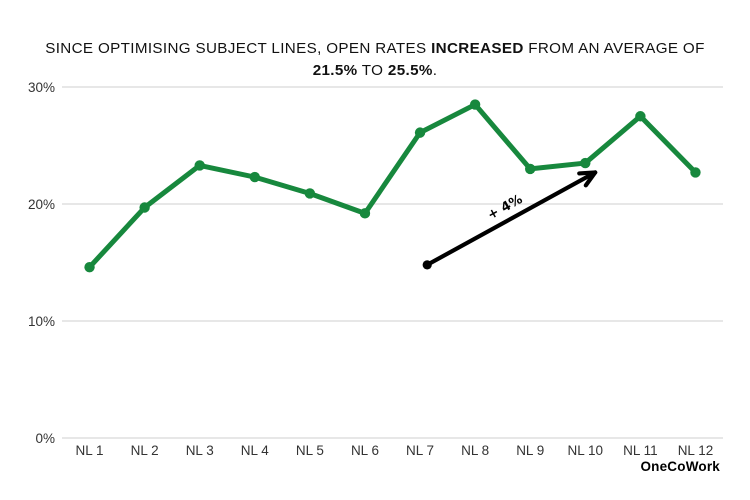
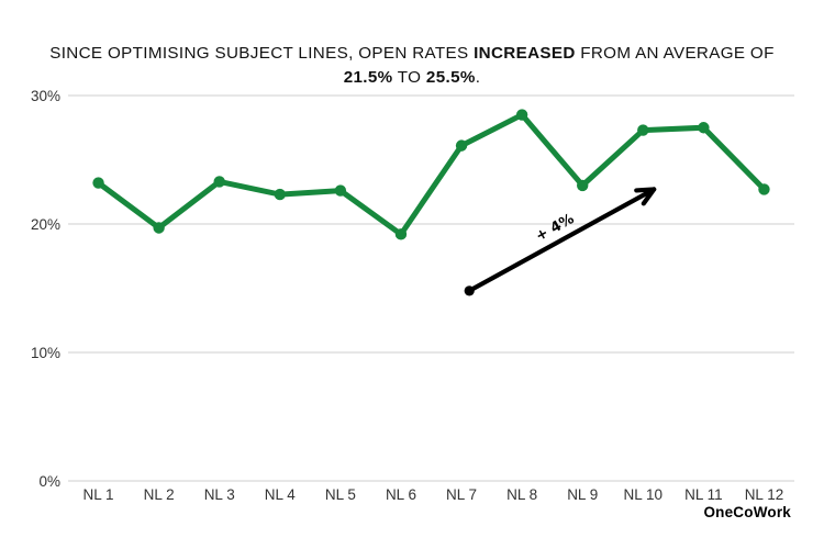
NL 1: 14.6% -> 23.2%
NL 5: 20.9% -> 22.6%
NL 10: 23.5% -> 27.3%
